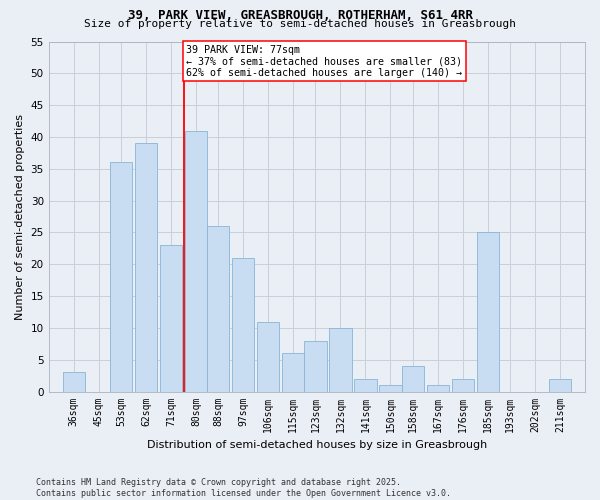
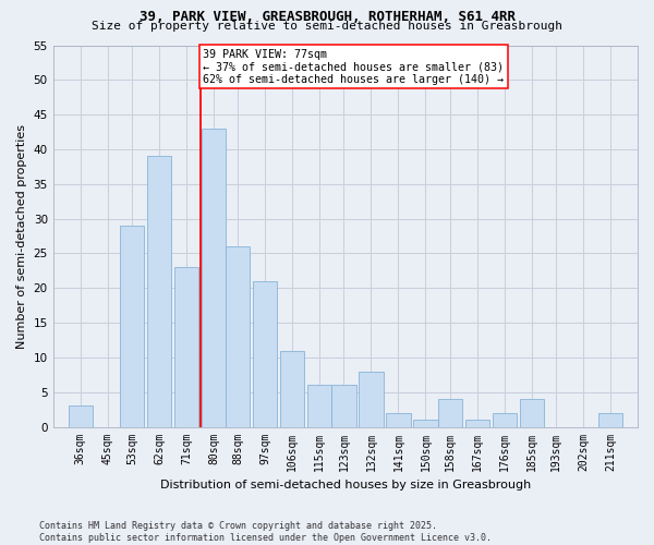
53sqm: 36 -> 29
80sqm: 41 -> 43
123sqm: 8 -> 6
132sqm: 10 -> 8
185sqm: 25 -> 4
